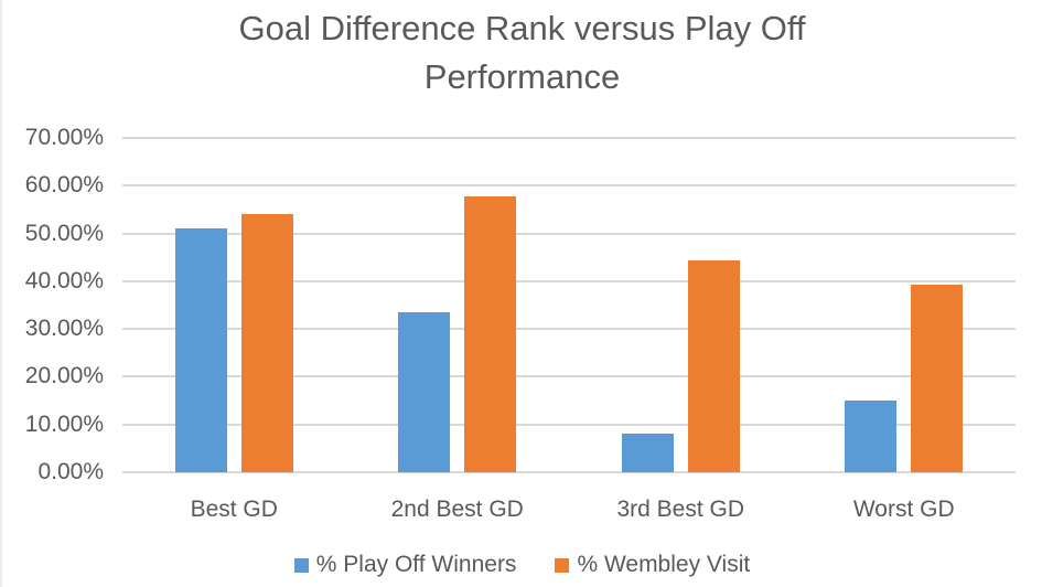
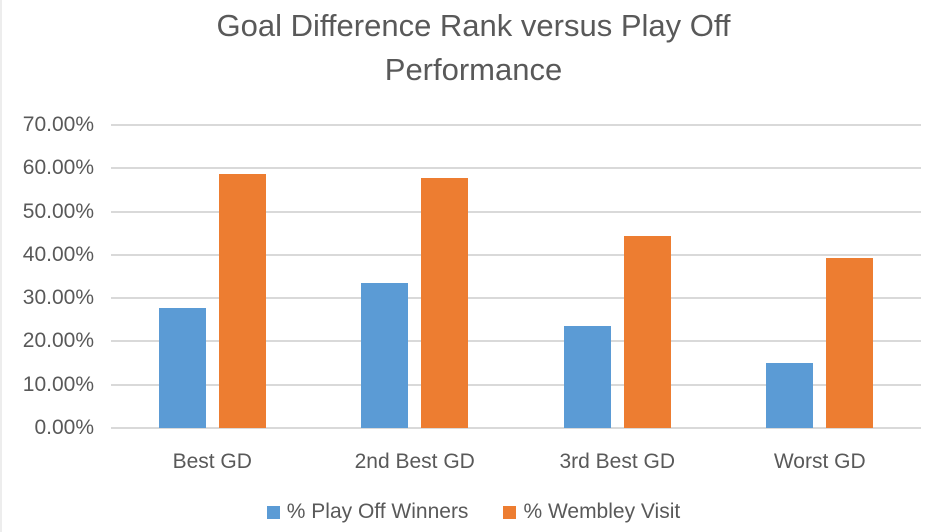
% Play Off Winners/Best GD: 51% -> 28%
% Wembley Visit/Best GD: 54% -> 59%
% Play Off Winners/3rd Best GD: 8% -> 24%
